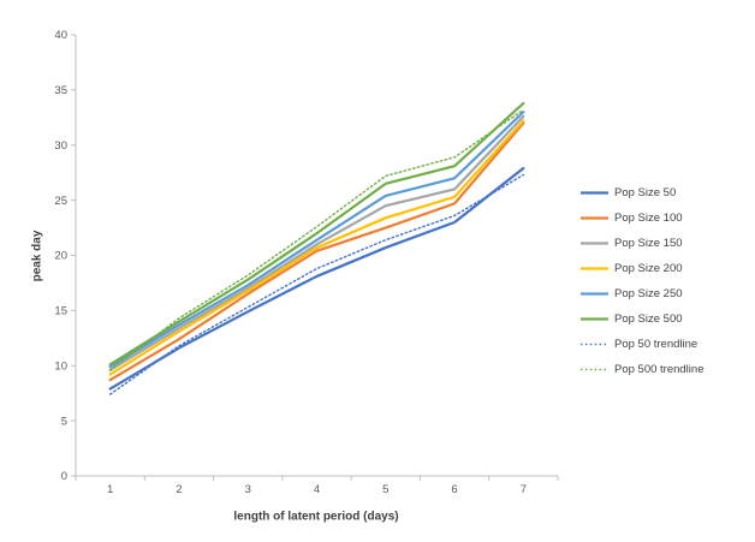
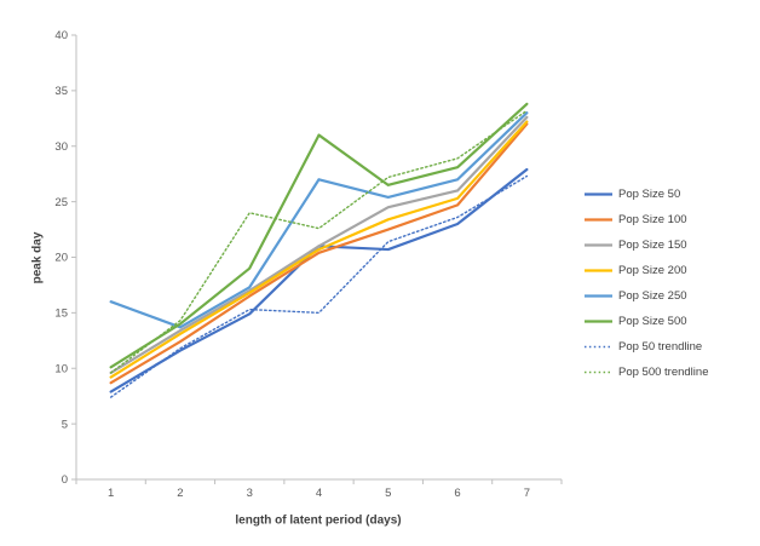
Pop Size 250/1: 10 -> 16
Pop Size 500/3: 18 -> 19
Pop 500 trendline/3: 18 -> 24
Pop Size 50/4: 18 -> 21
Pop Size 250/4: 21 -> 27
Pop Size 500/4: 22 -> 31
Pop 50 trendline/4: 19 -> 15
